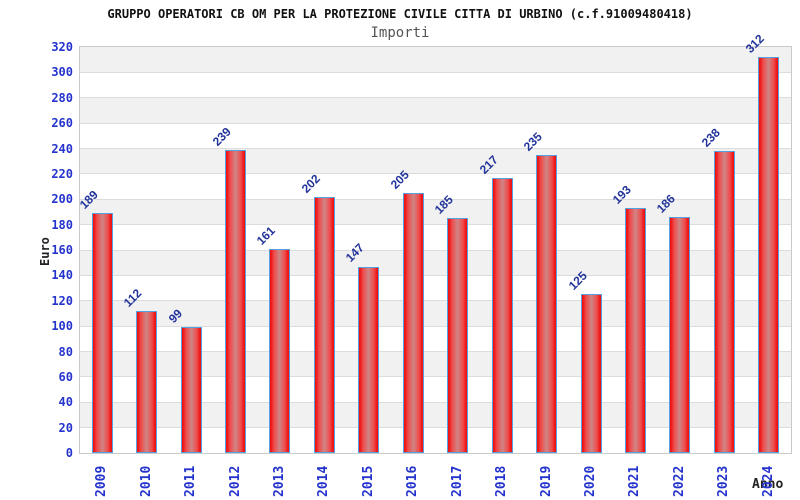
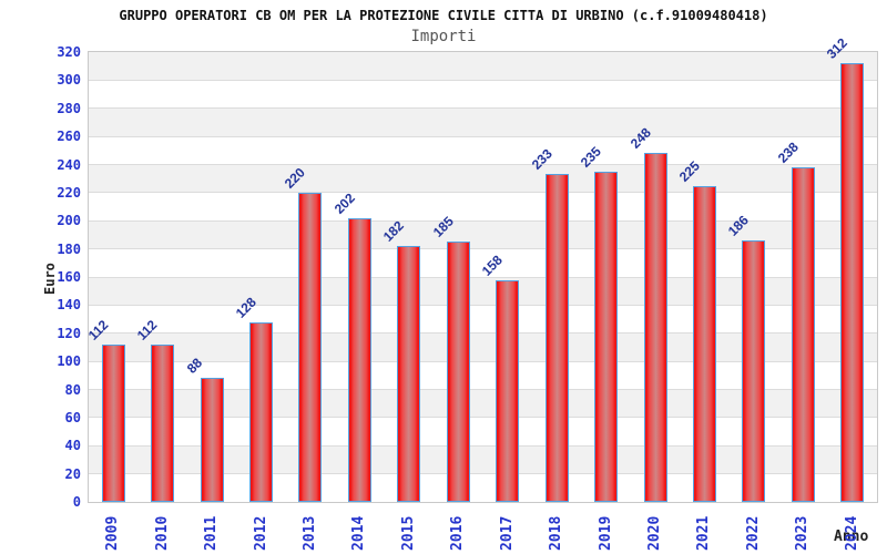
2009: 189 -> 112
2011: 99 -> 88
2012: 239 -> 128
2013: 161 -> 220
2015: 147 -> 182
2016: 205 -> 185
2017: 185 -> 158
2018: 217 -> 233
2020: 125 -> 248
2021: 193 -> 225
